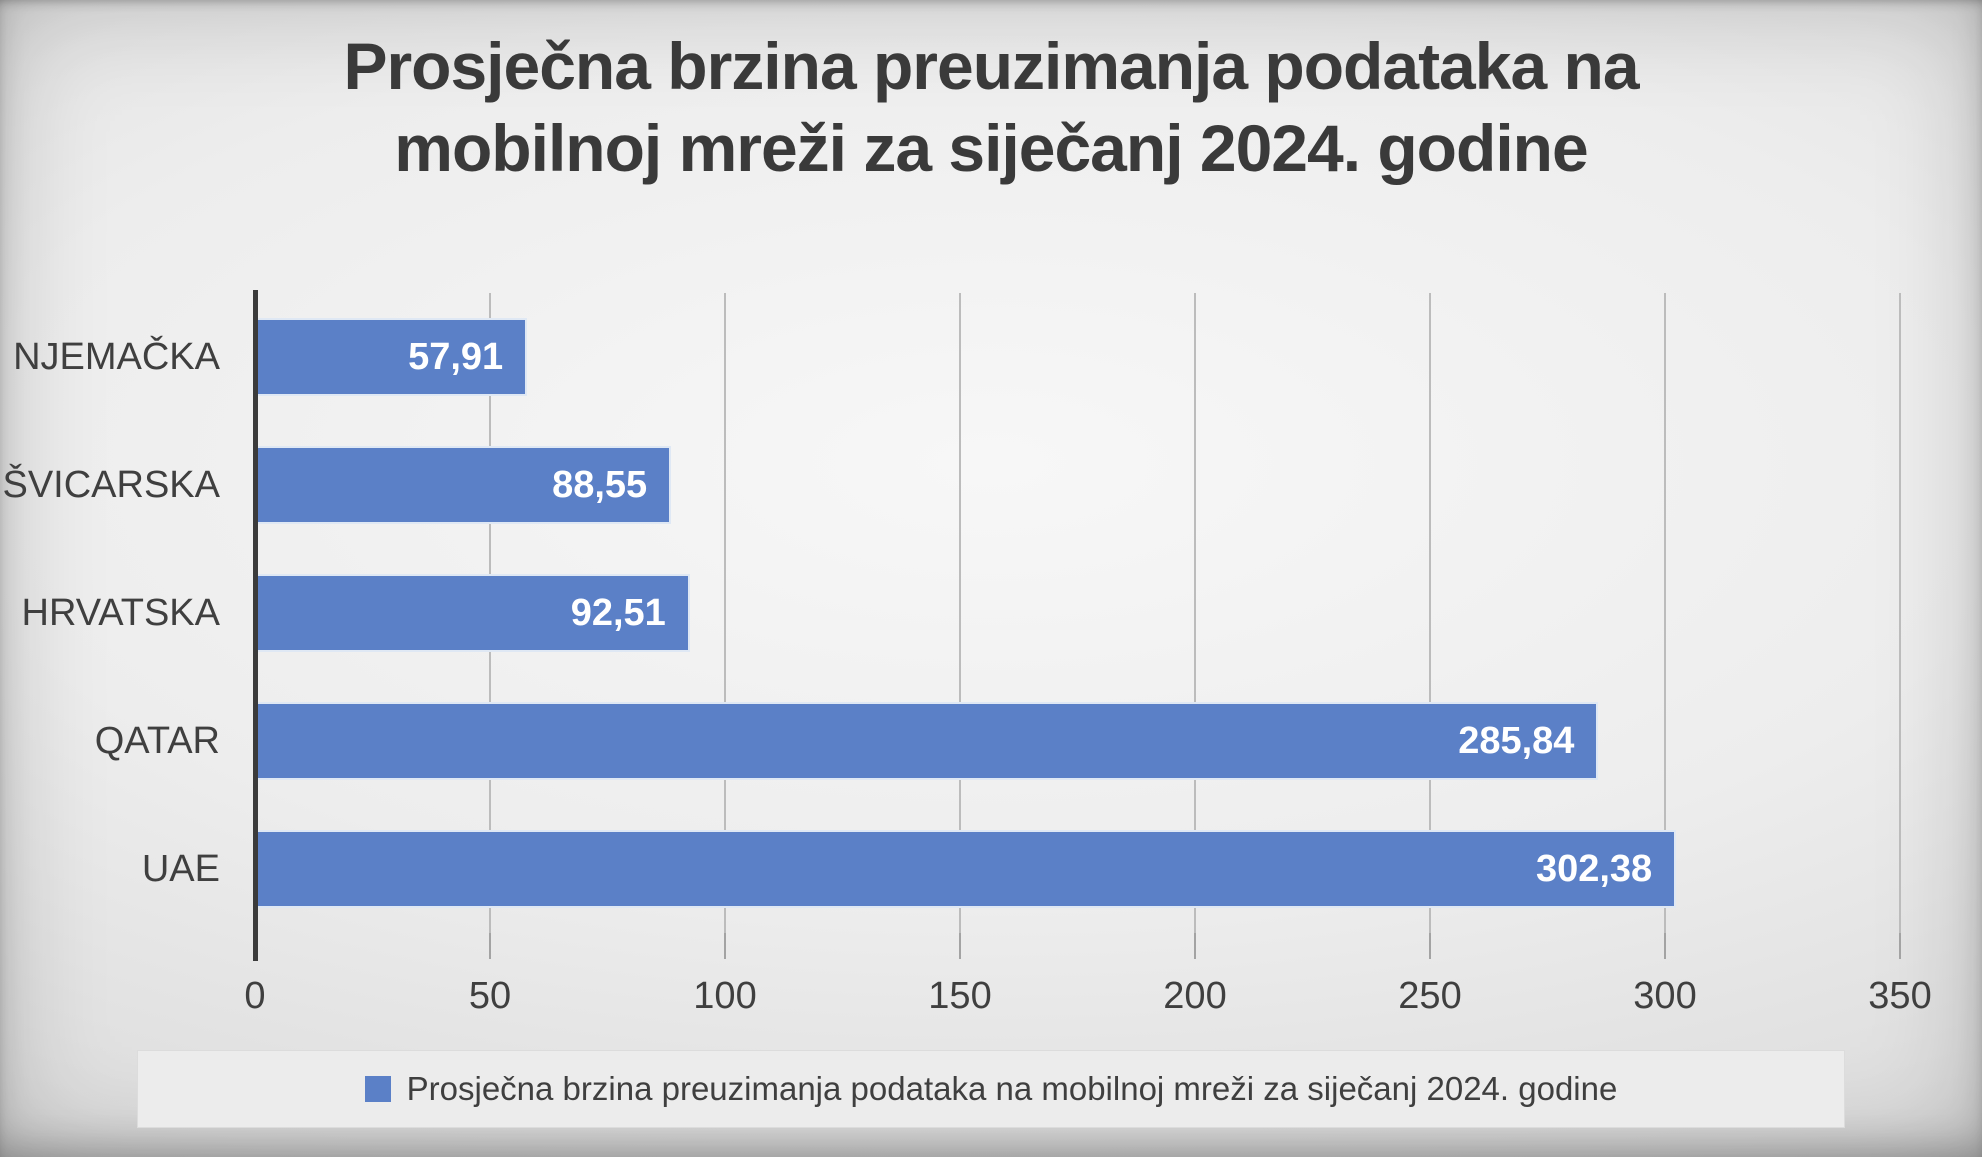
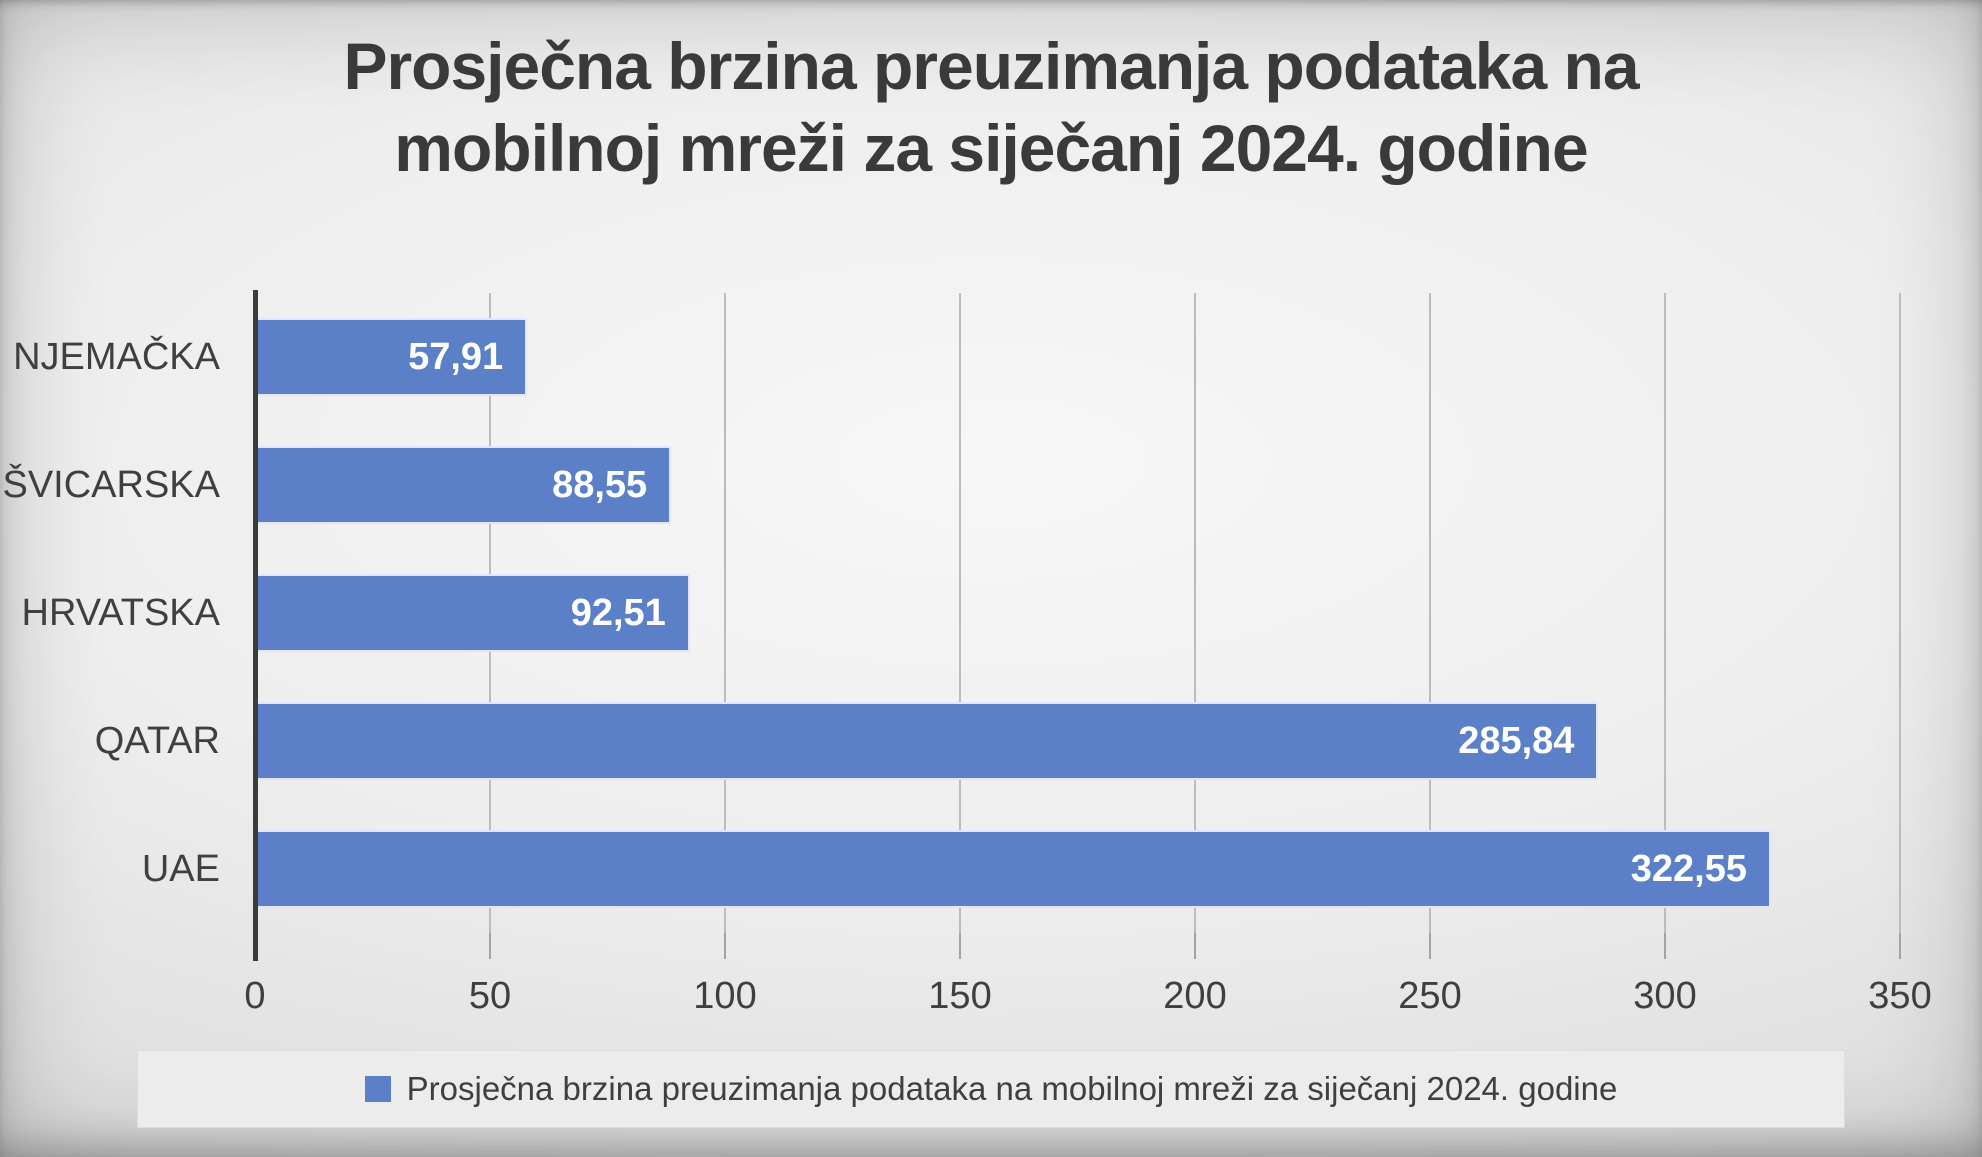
UAE: 302,38 -> 322,55
